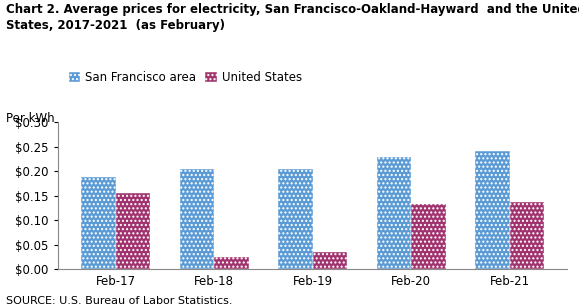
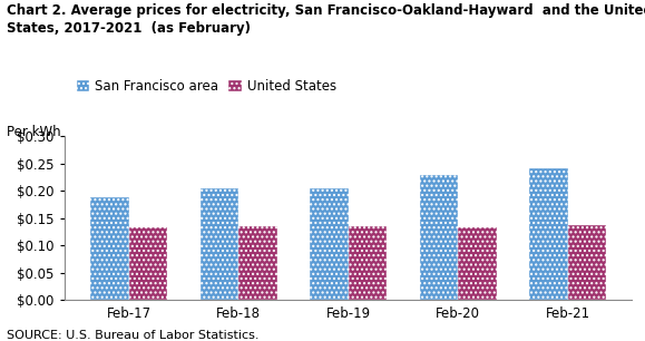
United States/Feb-17: $0.155 -> $0.134
United States/Feb-18: $0.025 -> $0.135
United States/Feb-19: $0.035 -> $0.136
